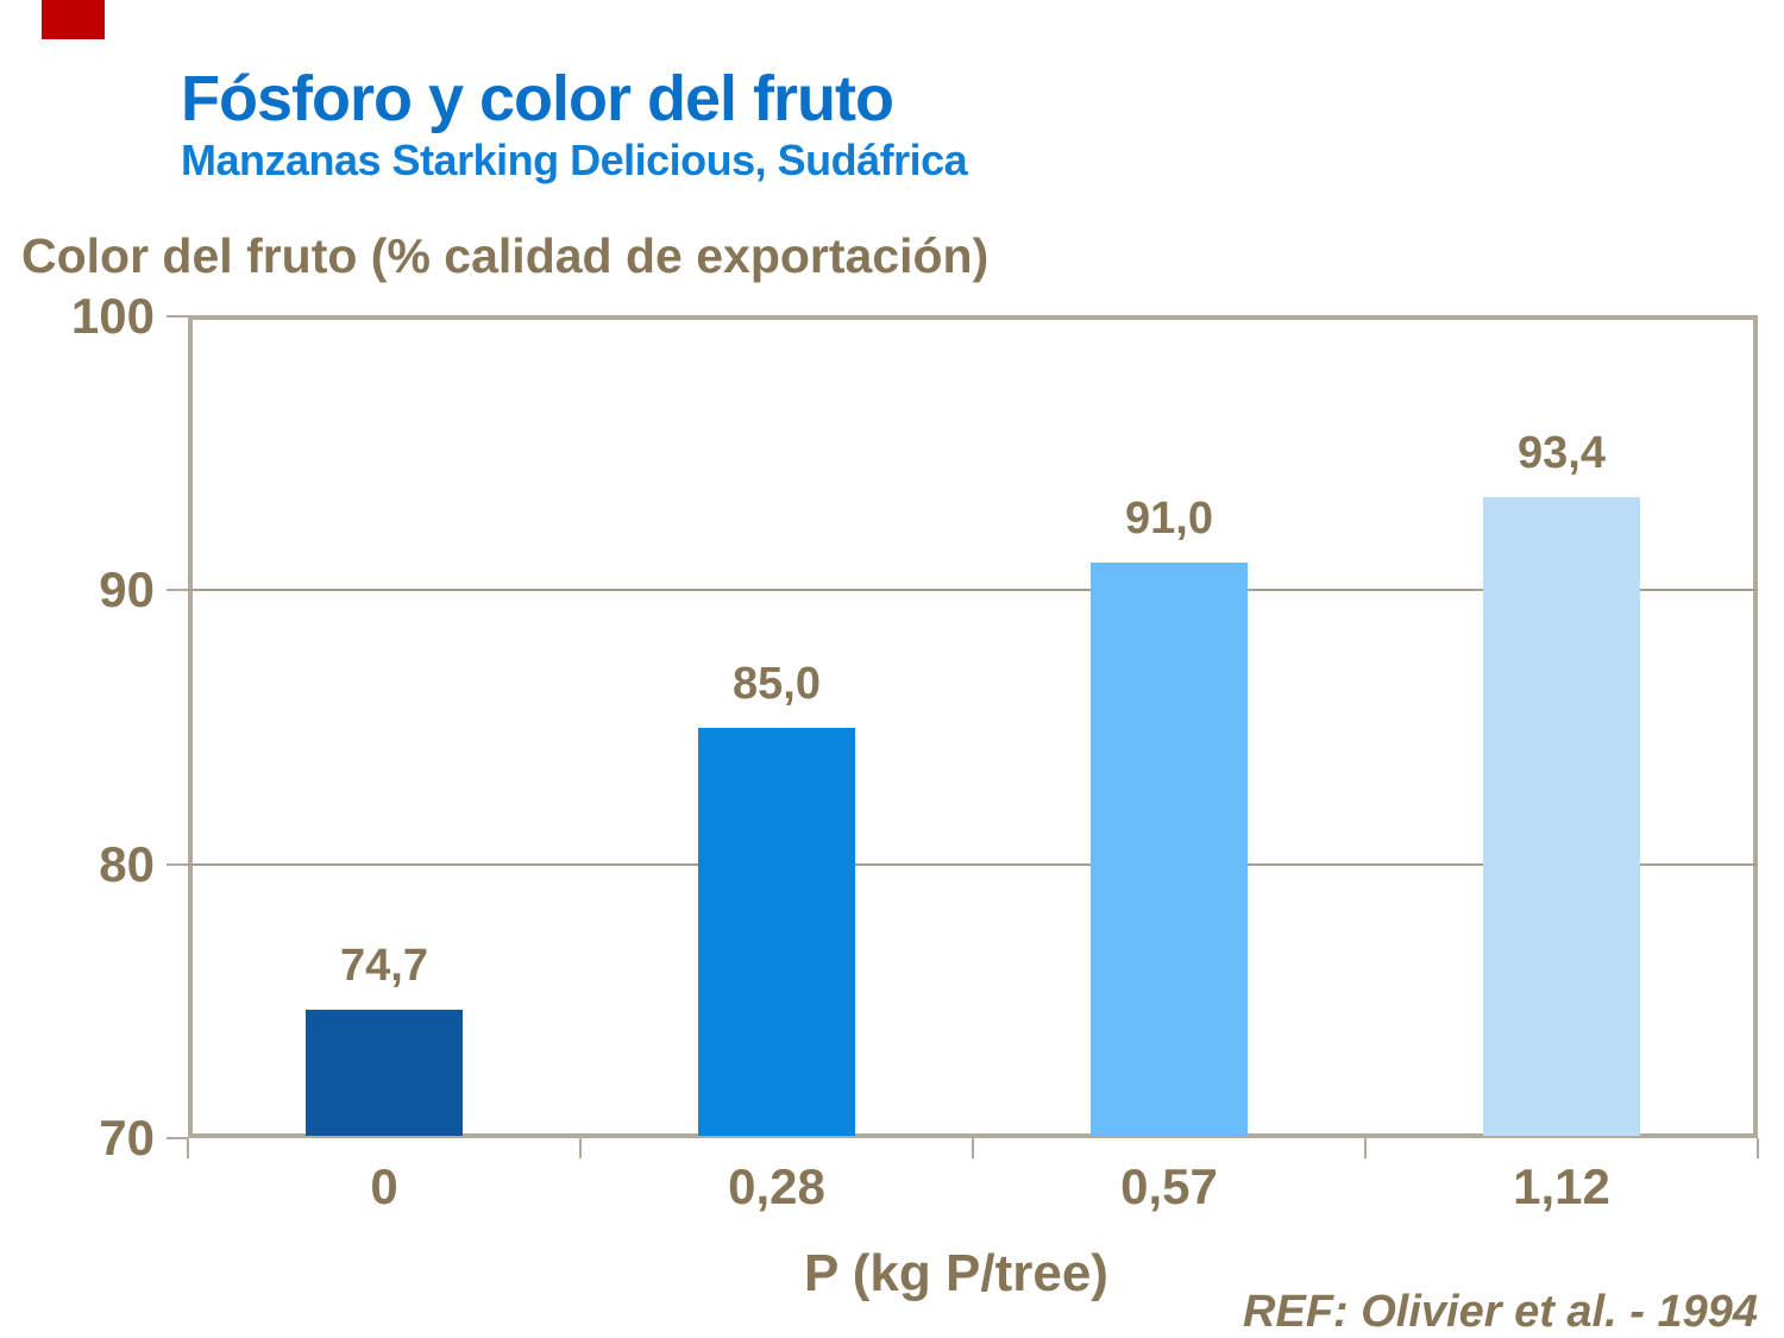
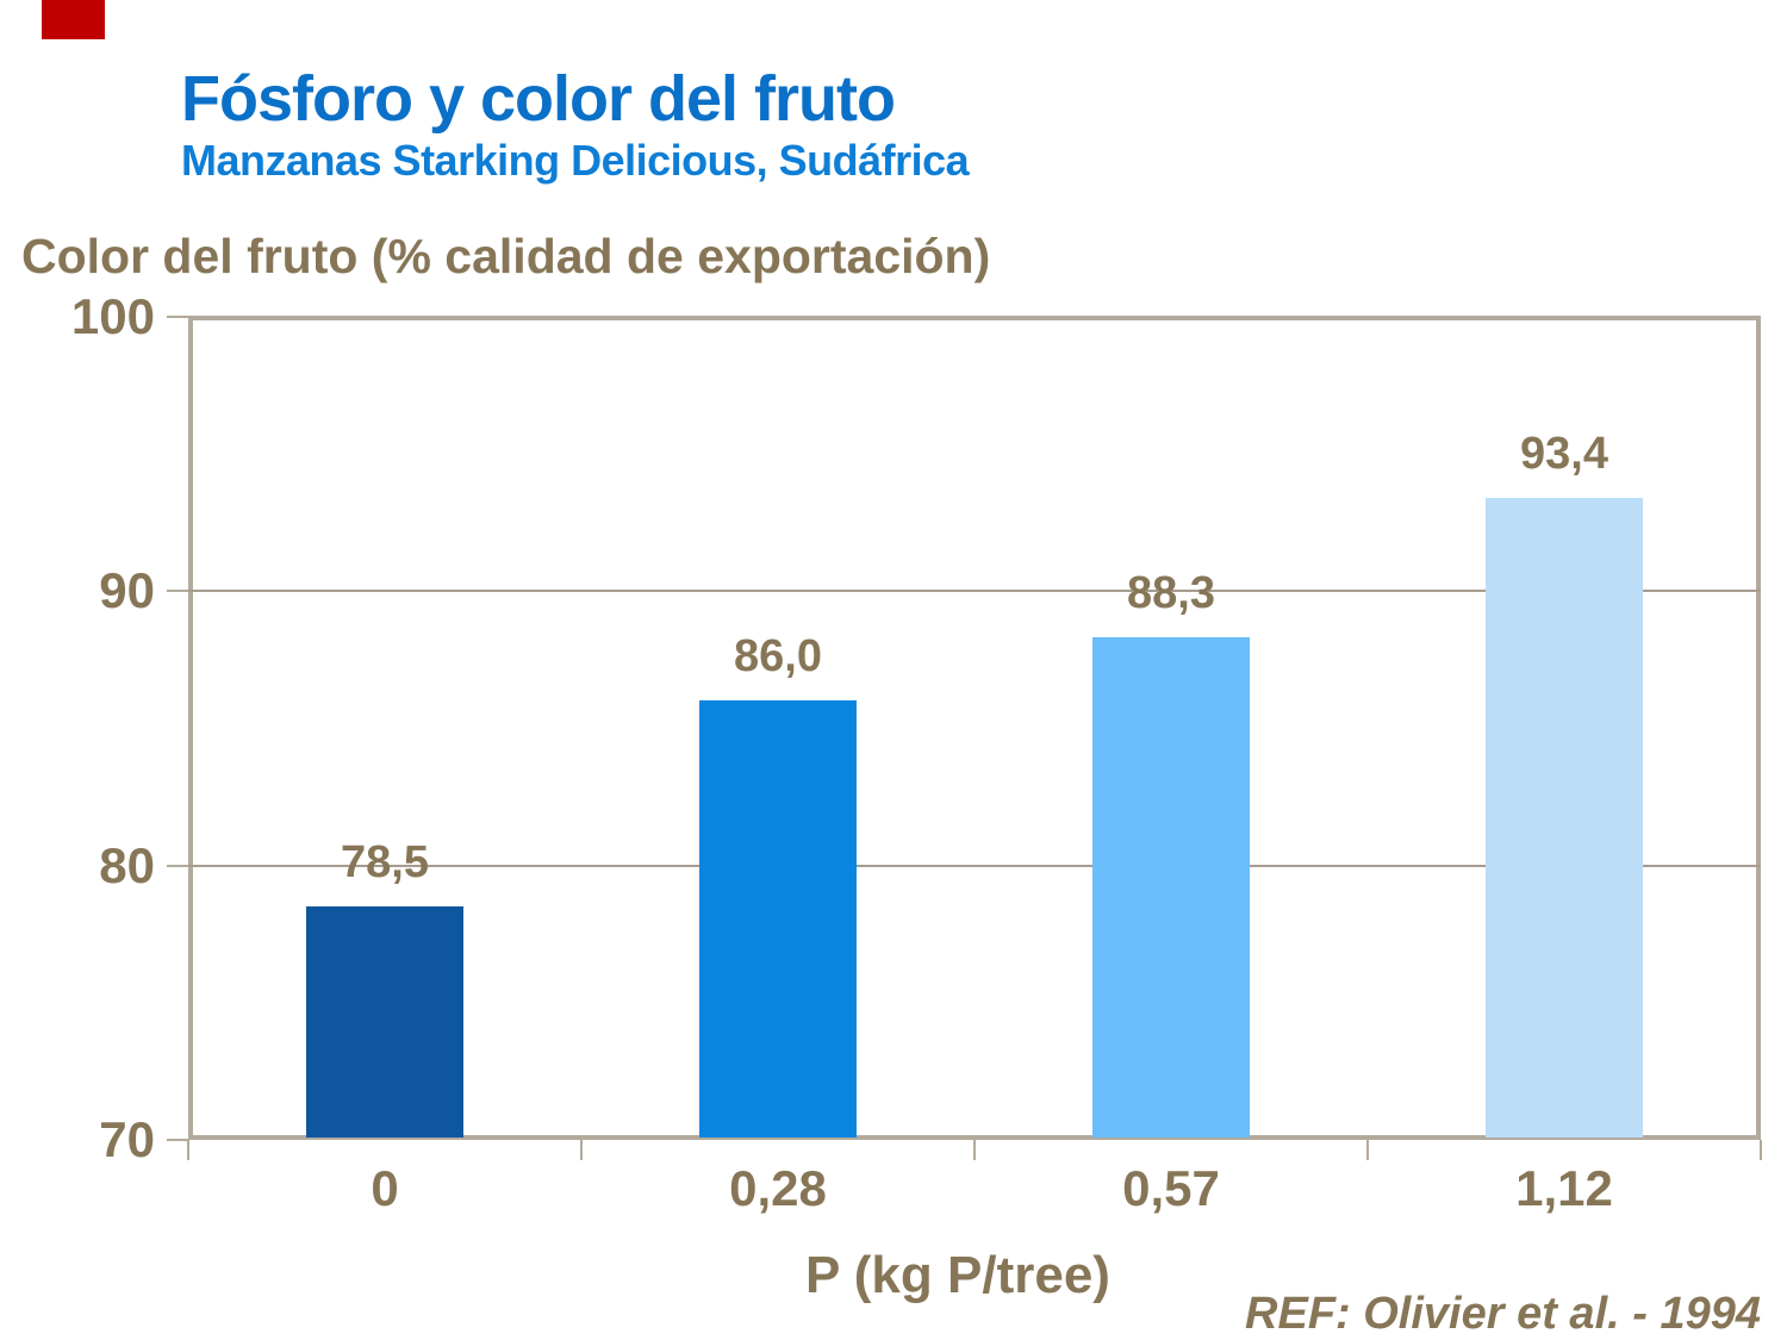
0: 74,7 -> 78,5
0,28: 85,0 -> 86,0
0,57: 91,0 -> 88,3
